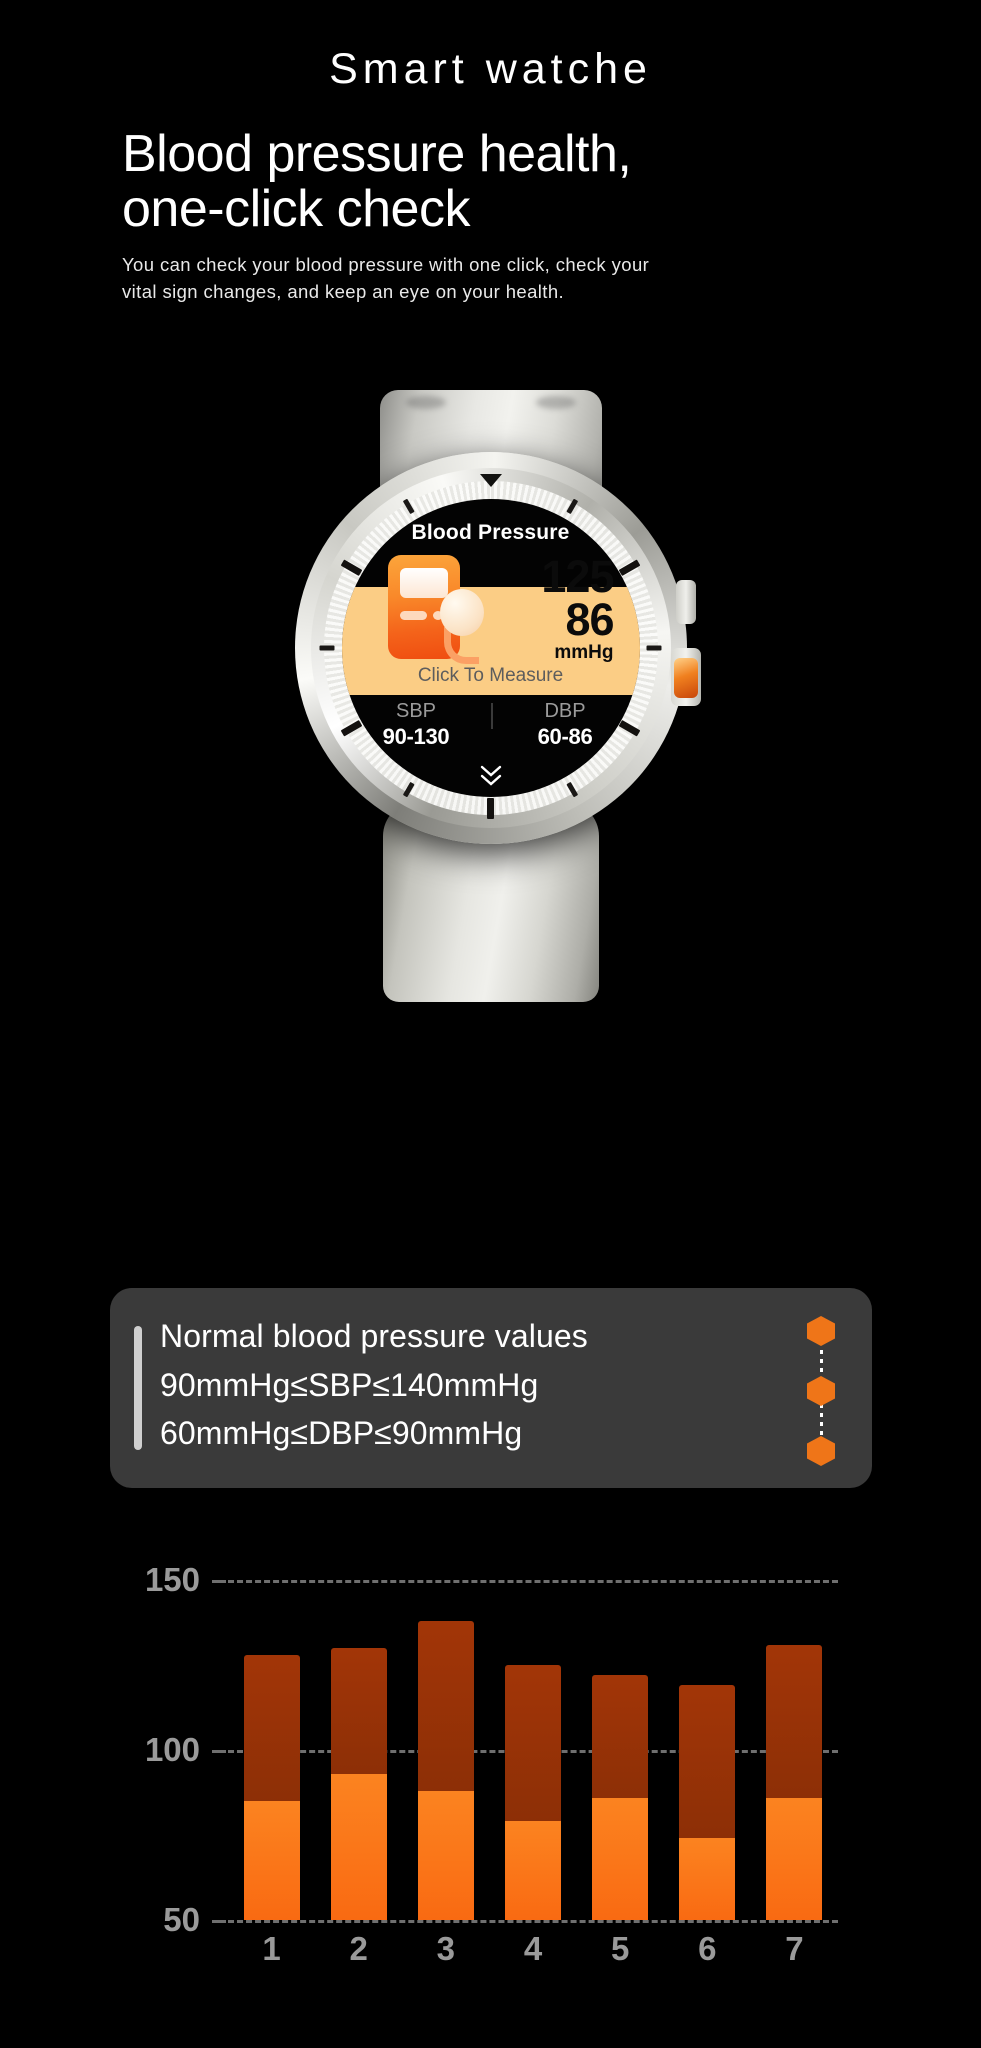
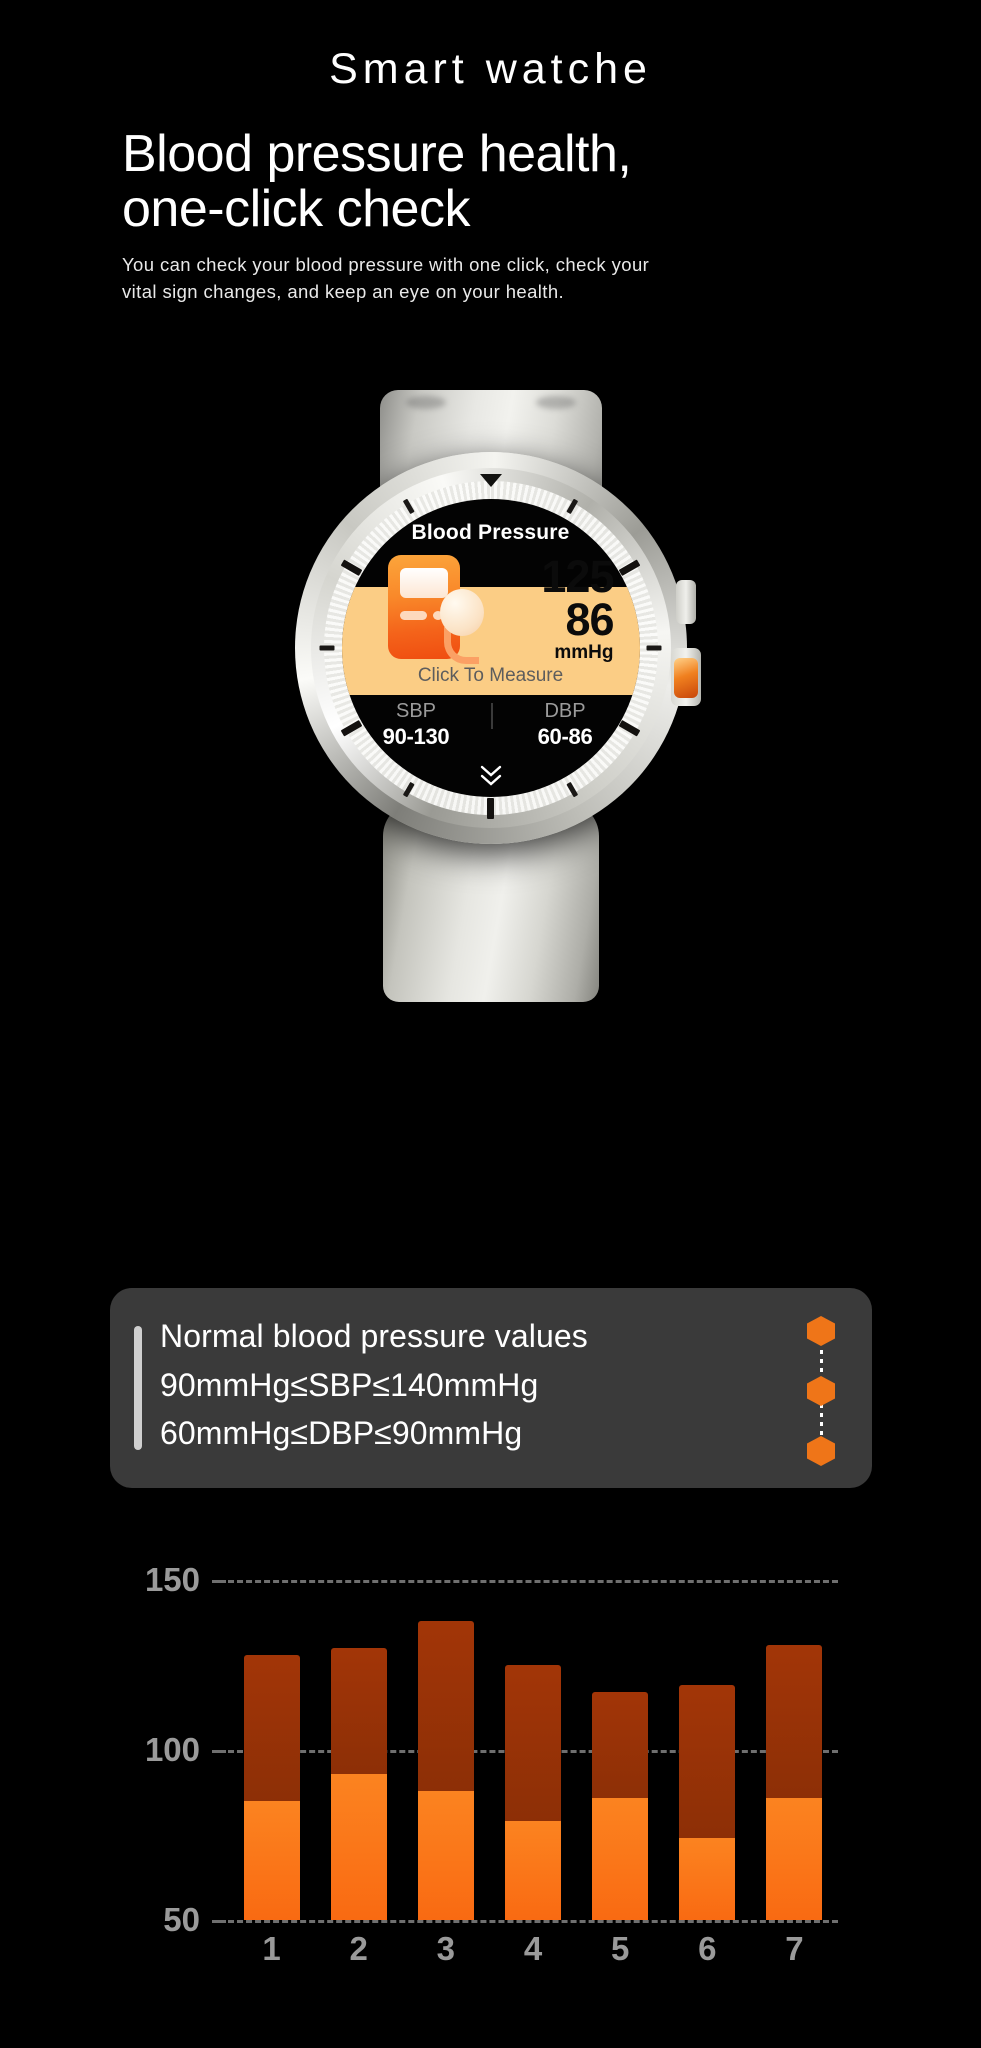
SBP/5: 122 -> 117
